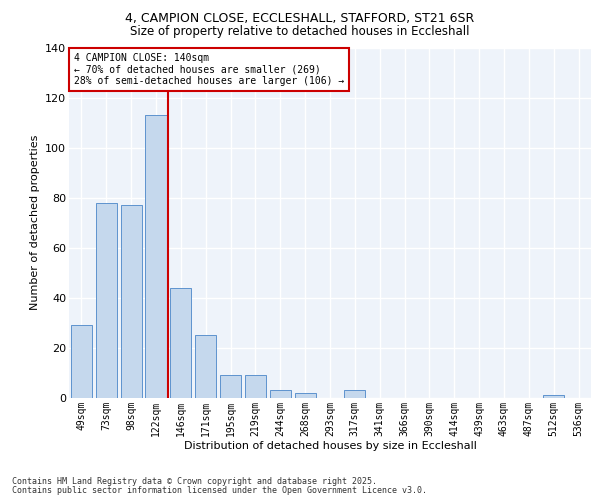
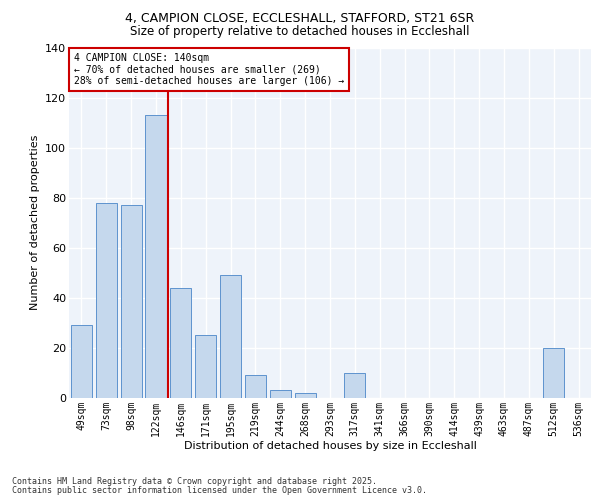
195sqm: 9 -> 49
317sqm: 3 -> 10
512sqm: 1 -> 20
